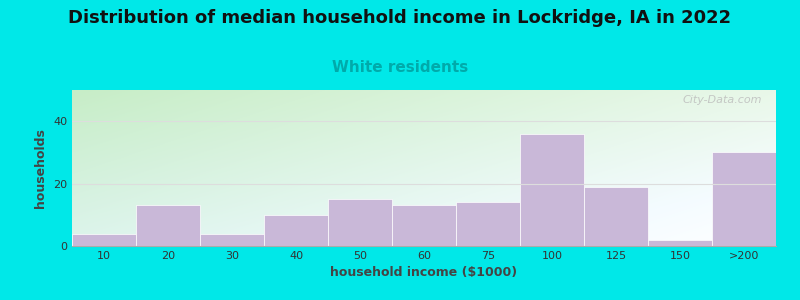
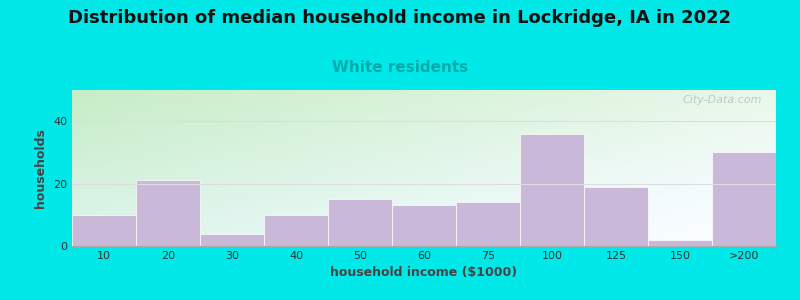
10: 4 -> 10
20: 13 -> 21
